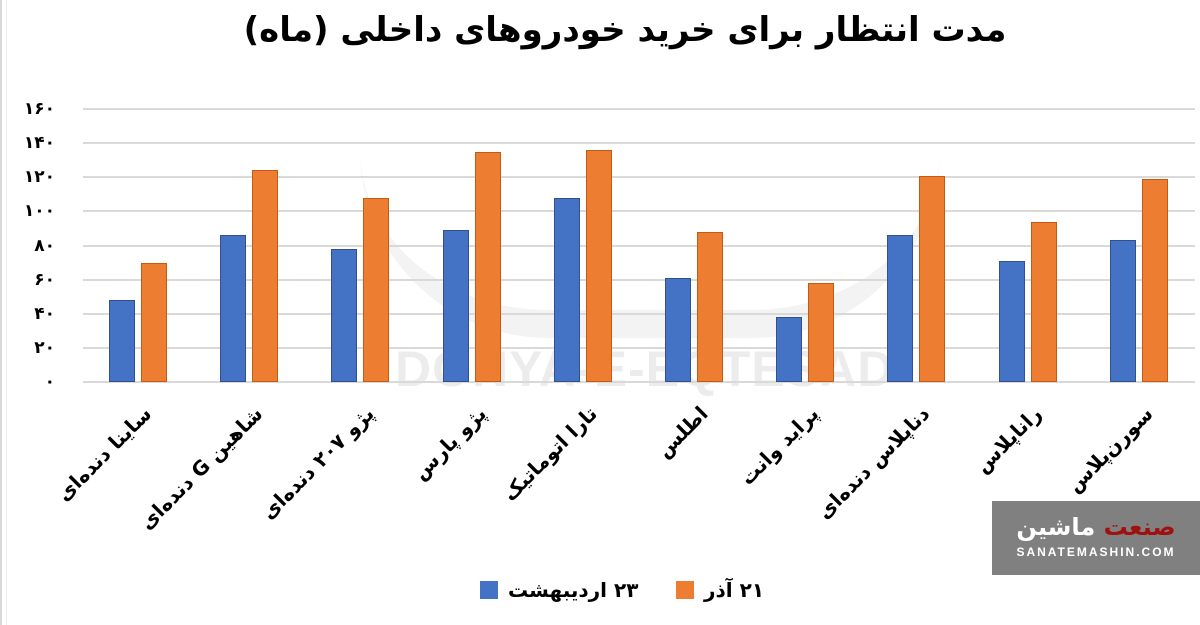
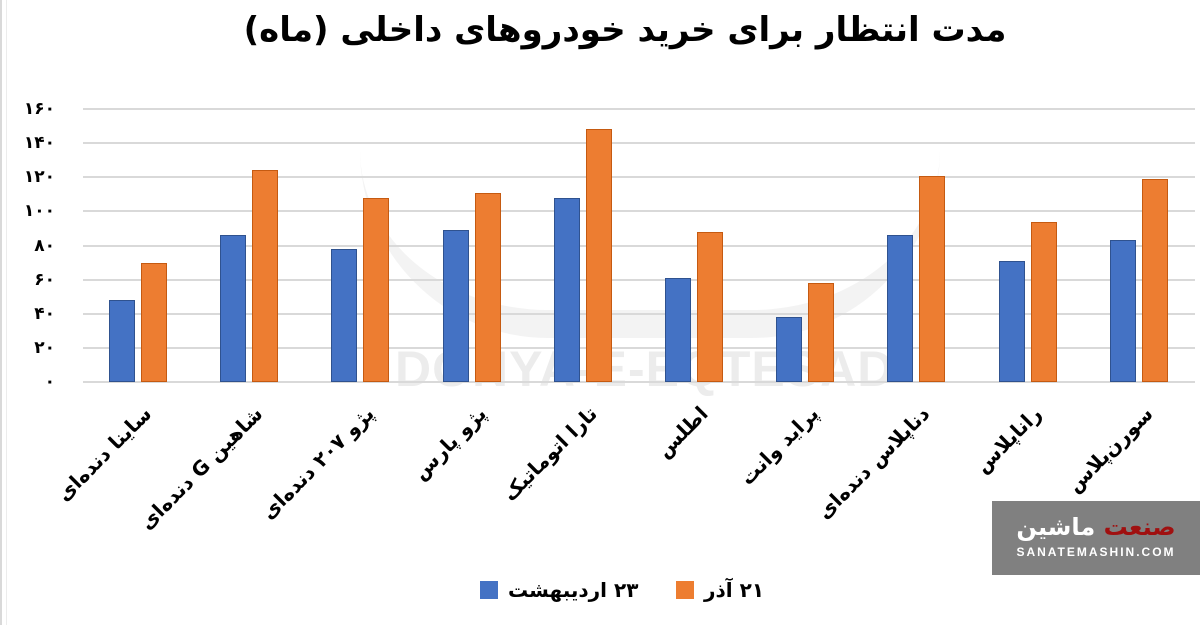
۲۱ آذر/پژو پارس: 135 -> 111
۲۱ آذر/تارا اتوماتیک: 136 -> 148
